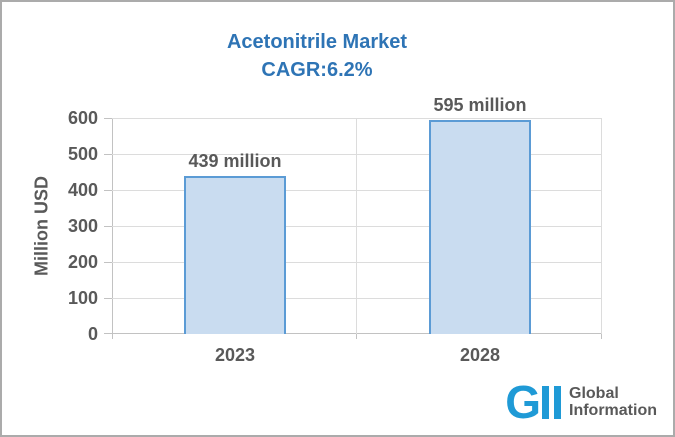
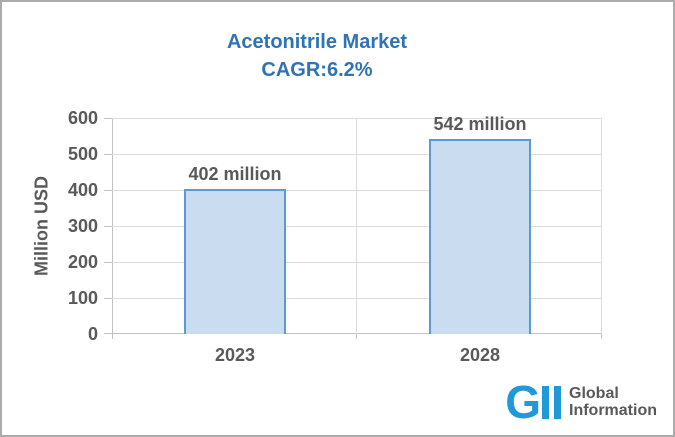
2023: 439 -> 402
2028: 595 -> 542
